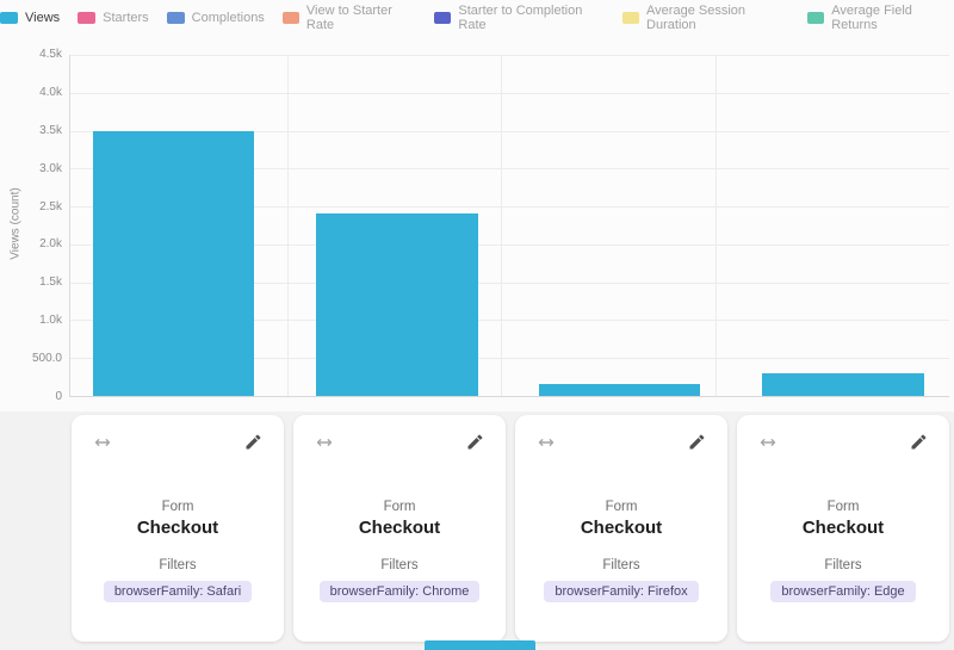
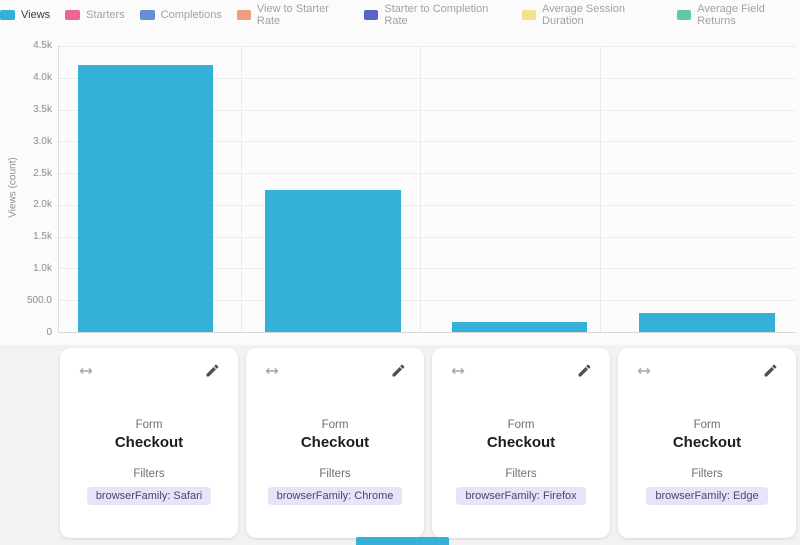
browserFamily: Safari: 3.5k -> 4.2k
browserFamily: Chrome: 2.4k -> 2.2k
